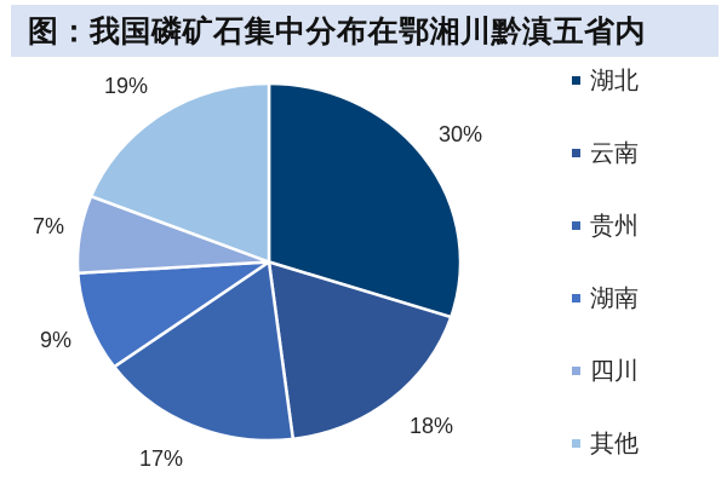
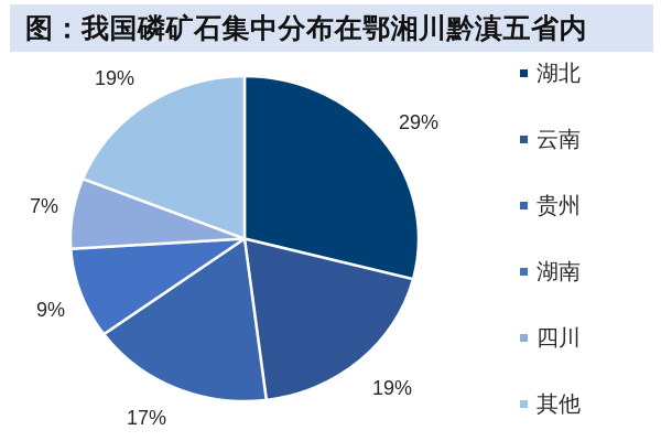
湖北: 30% -> 29%
云南: 18% -> 19%
